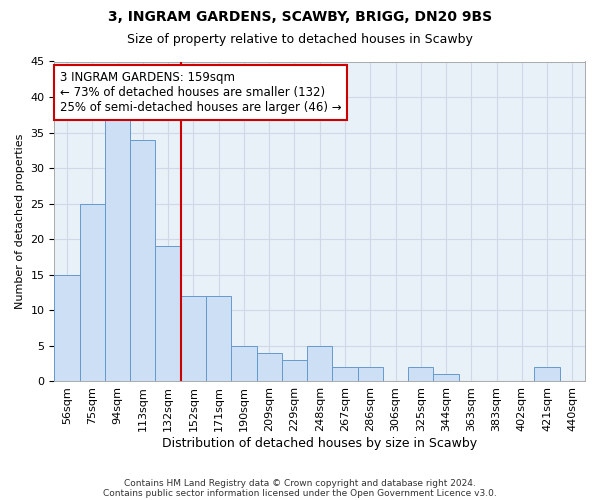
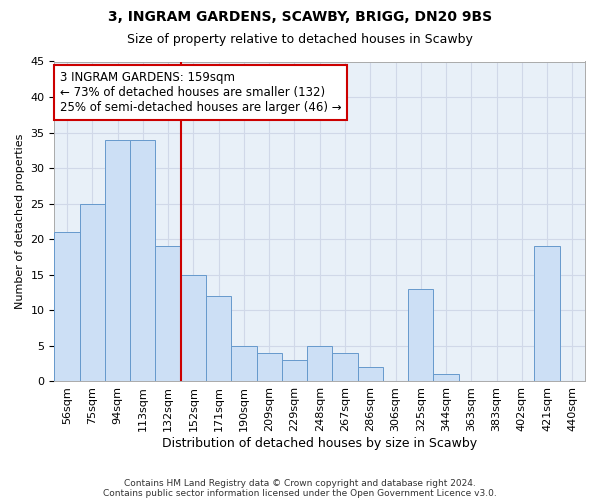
56sqm: 15 -> 21
94sqm: 37 -> 34
152sqm: 12 -> 15
267sqm: 2 -> 4
325sqm: 2 -> 13
421sqm: 2 -> 19
